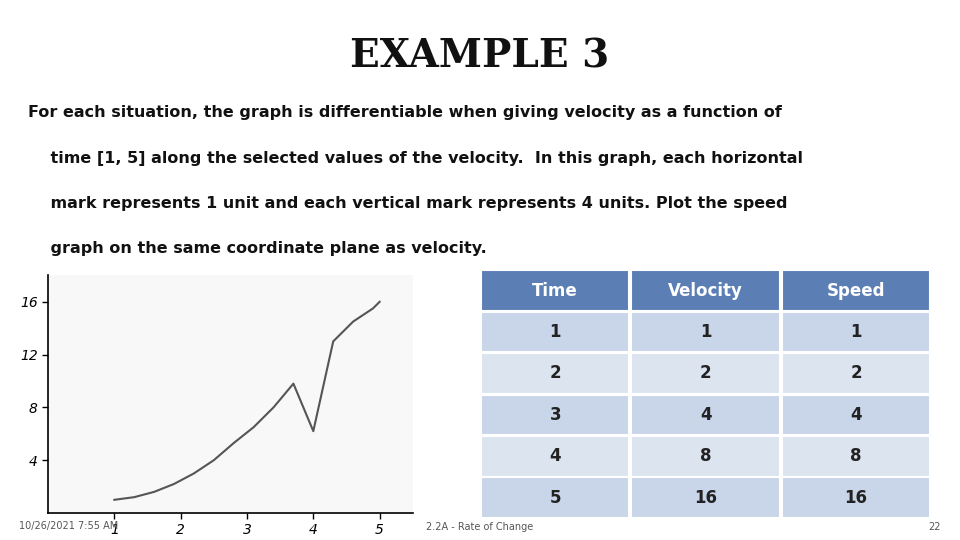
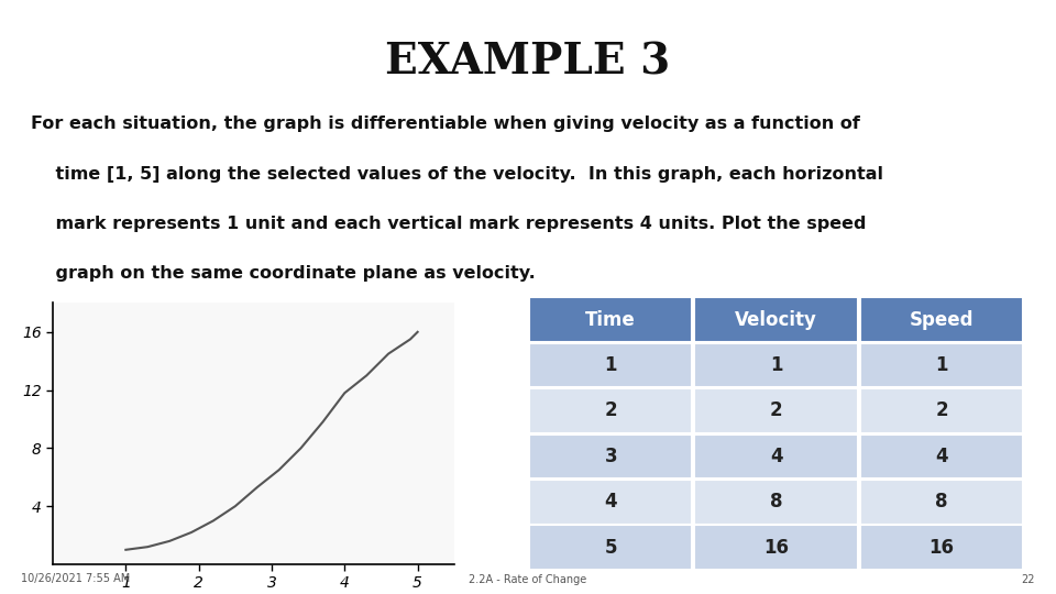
4: 6.2 -> 11.8
